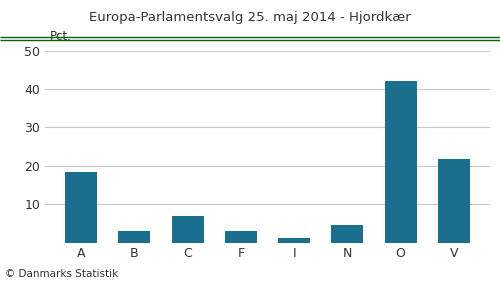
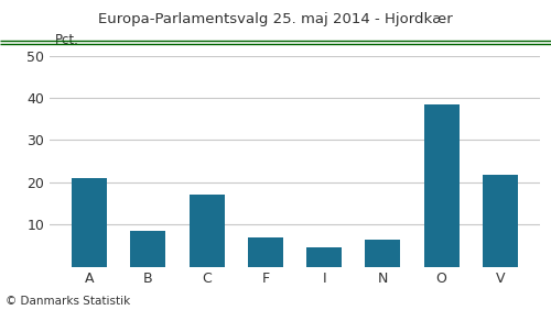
A: 18.5 -> 21.0
B: 3.0 -> 8.5
C: 6.8 -> 17.0
F: 3.0 -> 7.0
I: 1.2 -> 4.5
N: 4.5 -> 6.5
O: 42.2 -> 38.5
